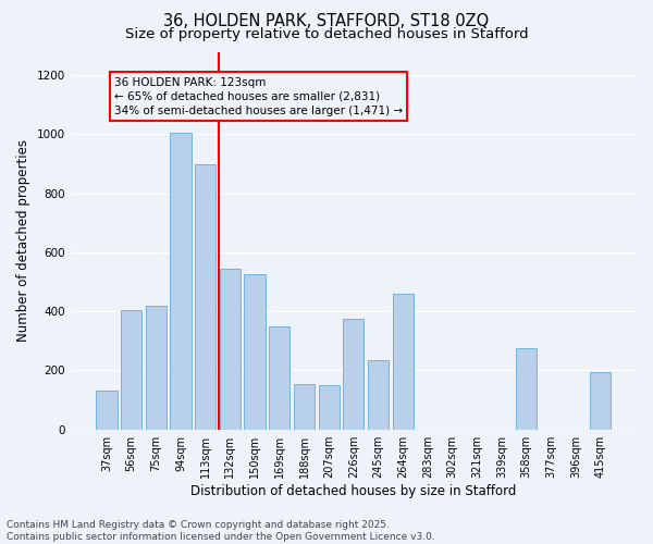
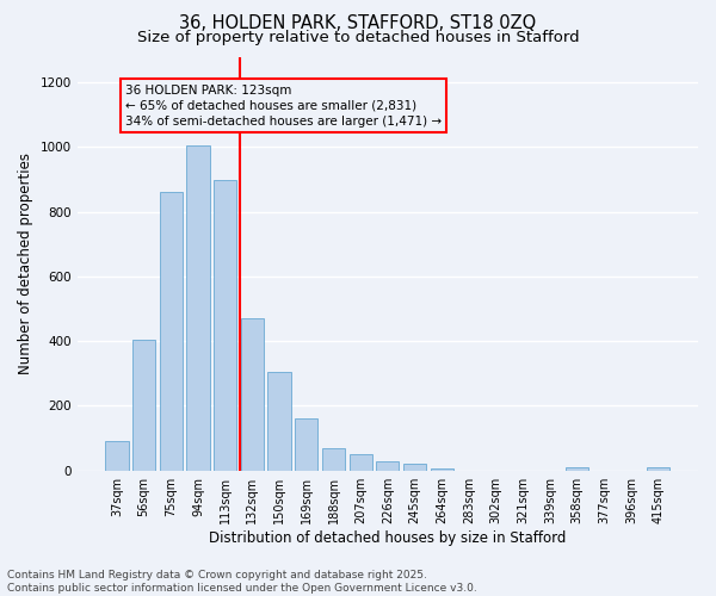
37sqm: 130 -> 90
75sqm: 420 -> 860
132sqm: 545 -> 470
150sqm: 525 -> 305
169sqm: 350 -> 160
188sqm: 155 -> 70
207sqm: 150 -> 50
226sqm: 375 -> 30
245sqm: 235 -> 20
264sqm: 460 -> 5
358sqm: 275 -> 10
415sqm: 195 -> 10
